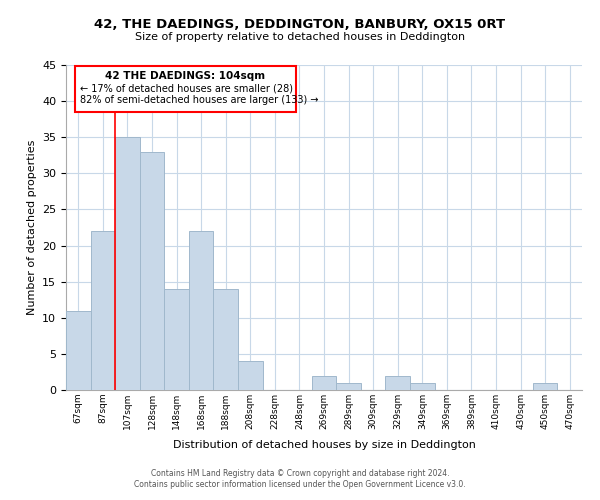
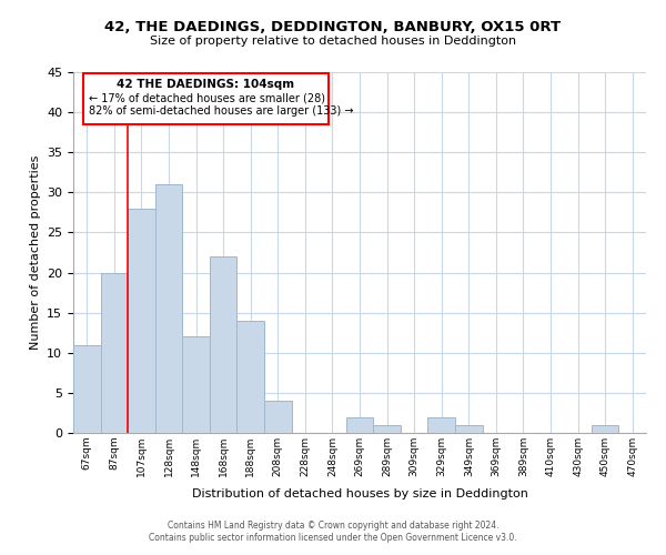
87sqm: 22 -> 20
107sqm: 35 -> 28
128sqm: 33 -> 31
148sqm: 14 -> 12
